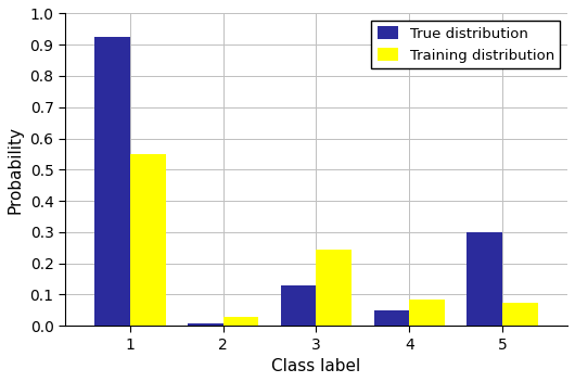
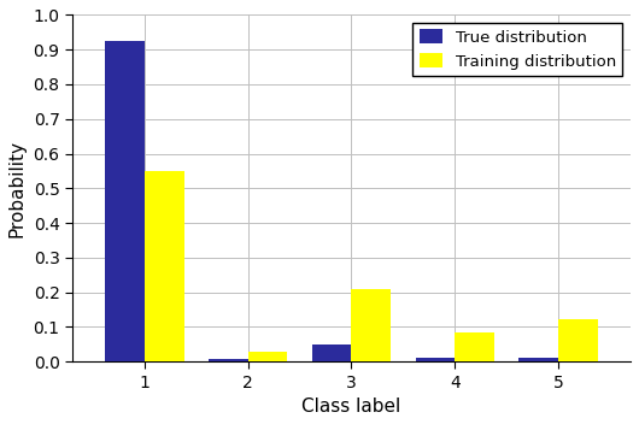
True distribution/3: 0.130 -> 0.048
Training distribution/3: 0.245 -> 0.210
True distribution/4: 0.050 -> 0.012
True distribution/5: 0.300 -> 0.012
Training distribution/5: 0.075 -> 0.122
